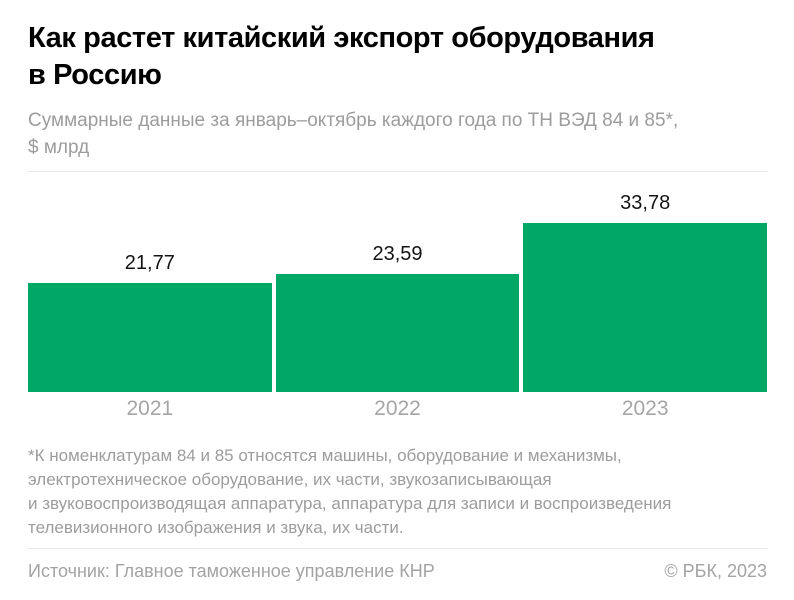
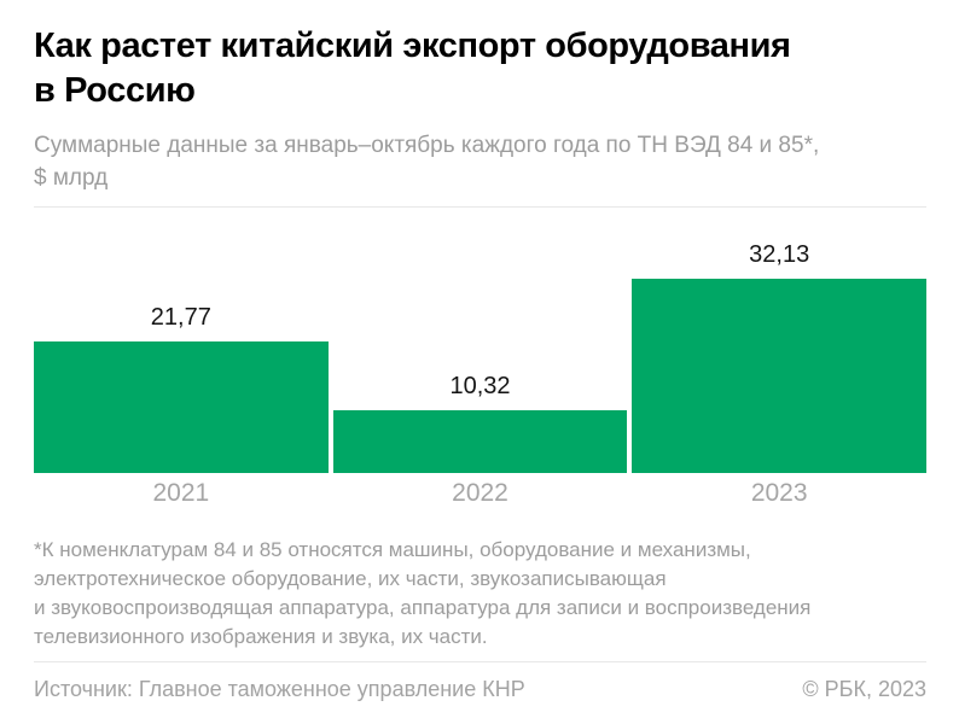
2022: 23,59 -> 10,32
2023: 33,78 -> 32,13
